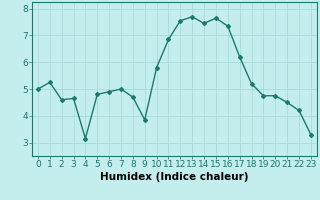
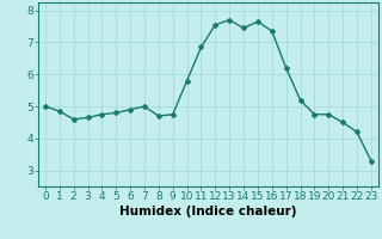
1: 5.25 -> 4.85
4: 3.15 -> 4.75
9: 3.85 -> 4.75
